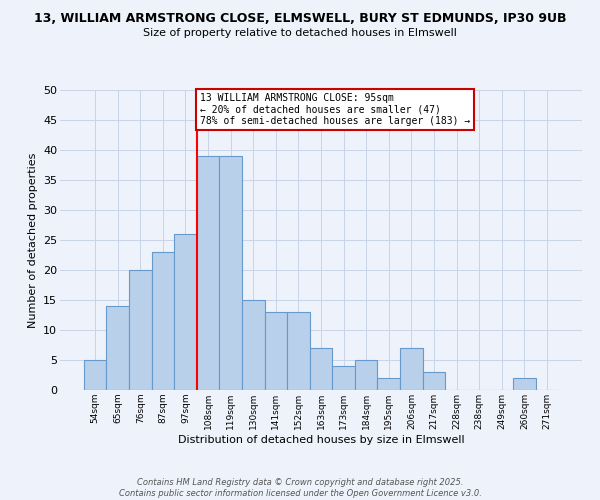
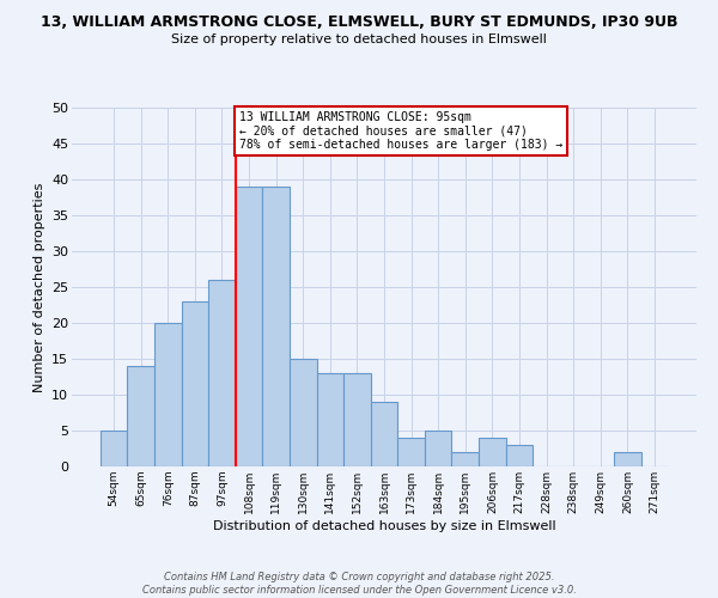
163sqm: 7 -> 9
206sqm: 7 -> 4
